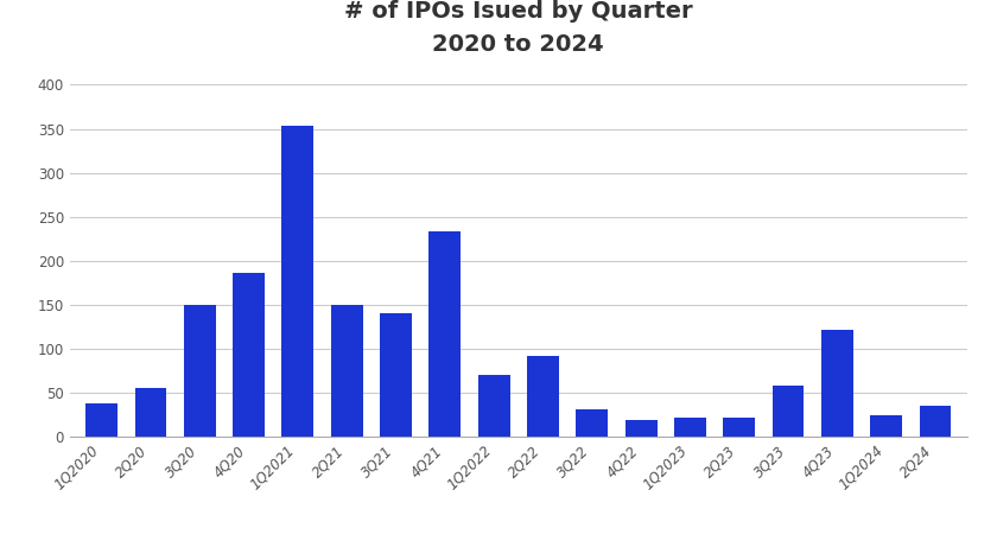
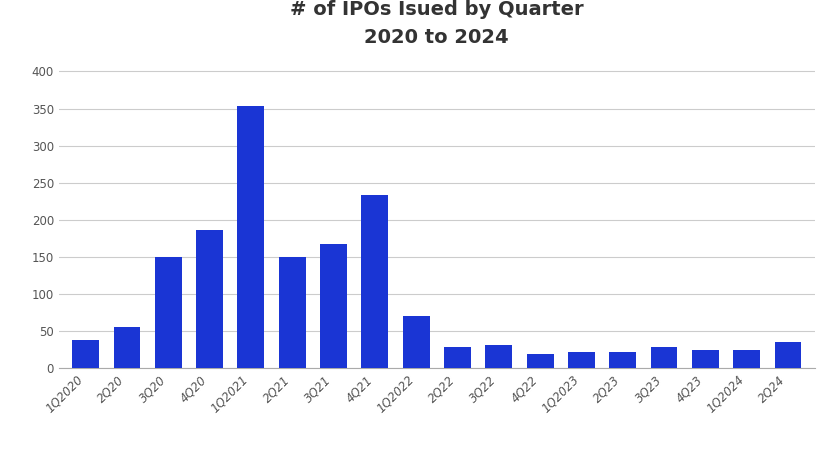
3Q21: 140 -> 167
2Q22: 92 -> 29
3Q23: 58 -> 29
4Q23: 122 -> 25
